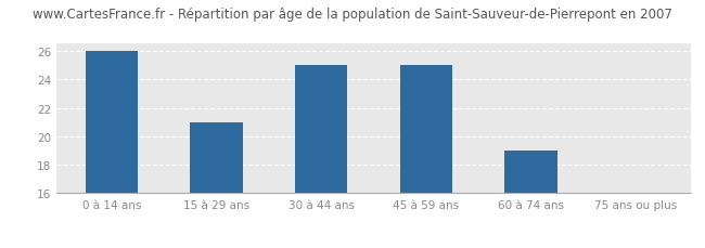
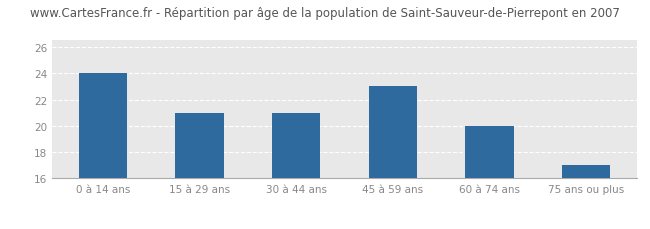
0 à 14 ans: 26 -> 24
30 à 44 ans: 25 -> 21
45 à 59 ans: 25 -> 23
60 à 74 ans: 19 -> 20
75 ans ou plus: 16 -> 17
